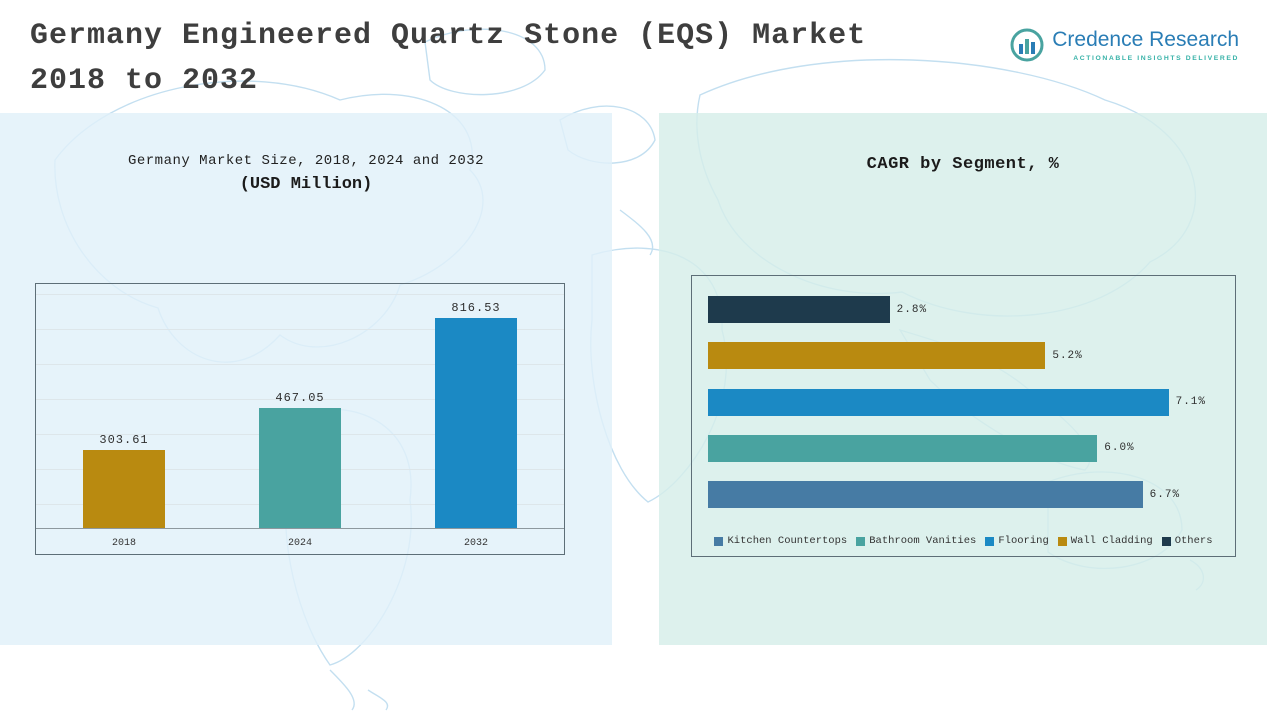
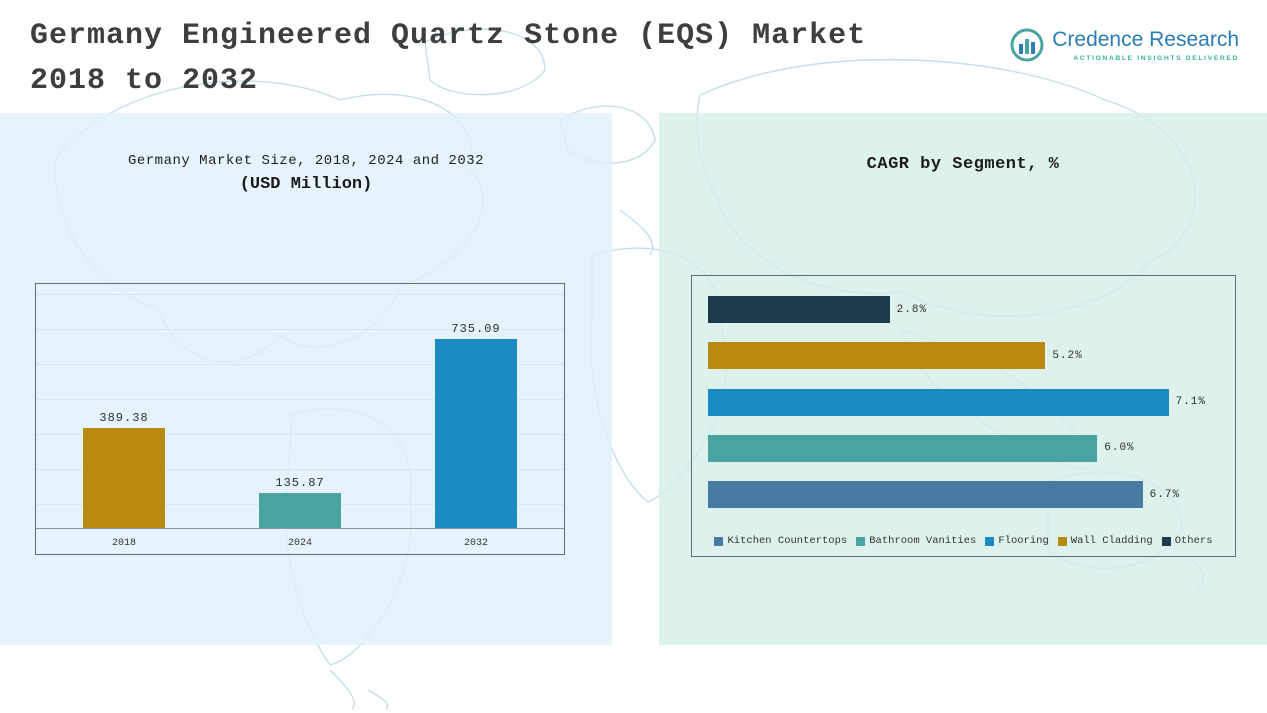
Germany Market Size, 2018, 2024 and 2032/2018: 303.61 -> 389.38
Germany Market Size, 2018, 2024 and 2032/2024: 467.05 -> 135.87
Germany Market Size, 2018, 2024 and 2032/2032: 816.53 -> 735.09
